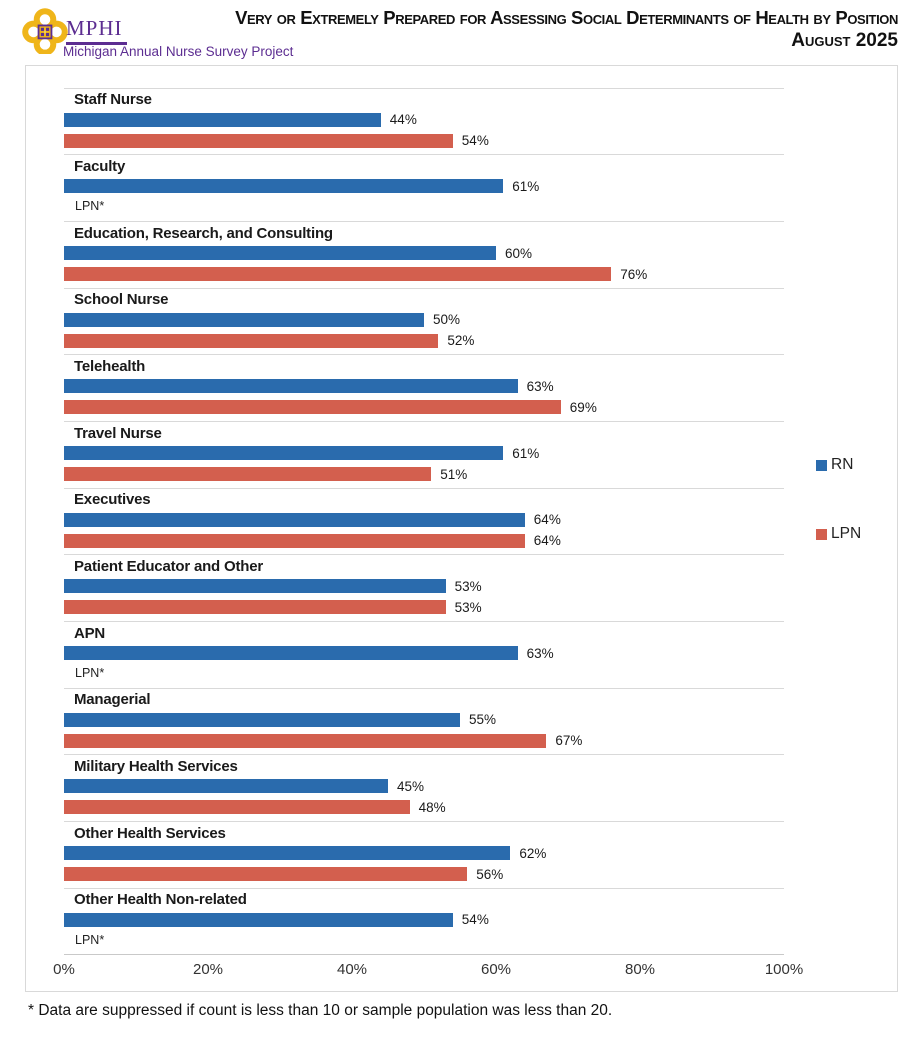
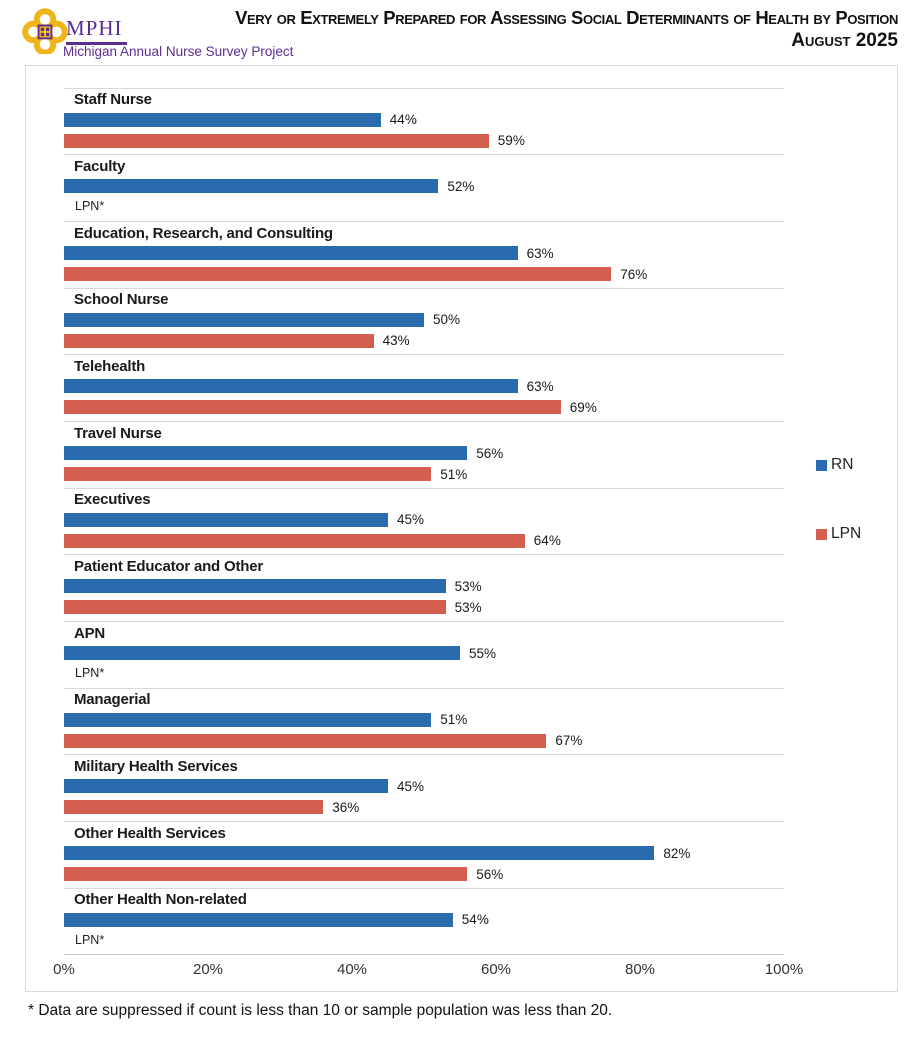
LPN/Staff Nurse: 54% -> 59%
RN/Faculty: 61% -> 52%
RN/Education, Research, and Consulting: 60% -> 63%
LPN/School Nurse: 52% -> 43%
RN/Travel Nurse: 61% -> 56%
RN/Executives: 64% -> 45%
RN/APN: 63% -> 55%
RN/Managerial: 55% -> 51%
LPN/Military Health Services: 48% -> 36%
RN/Other Health Services: 62% -> 82%
